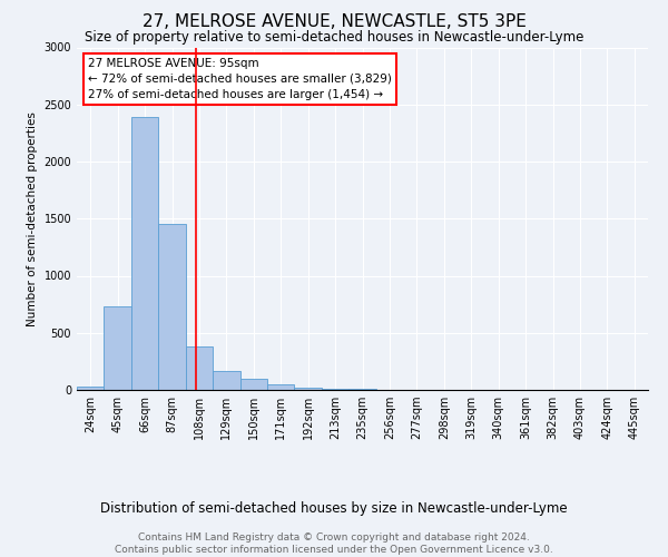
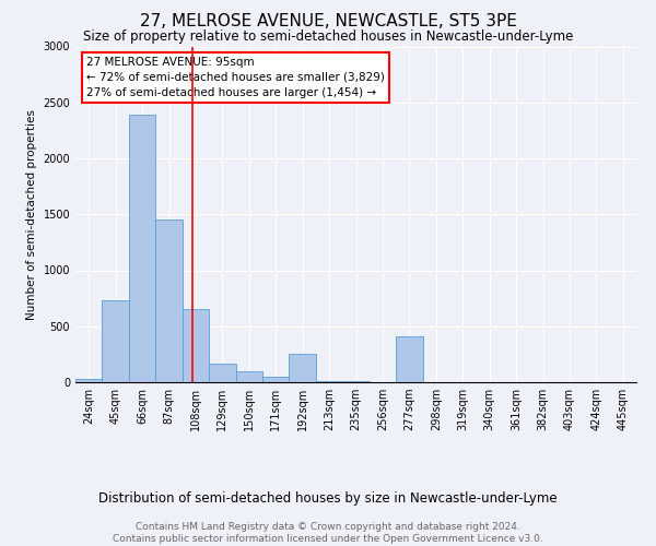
108sqm: 380 -> 650
192sqm: 20 -> 250
277sqm: 0 -> 410
